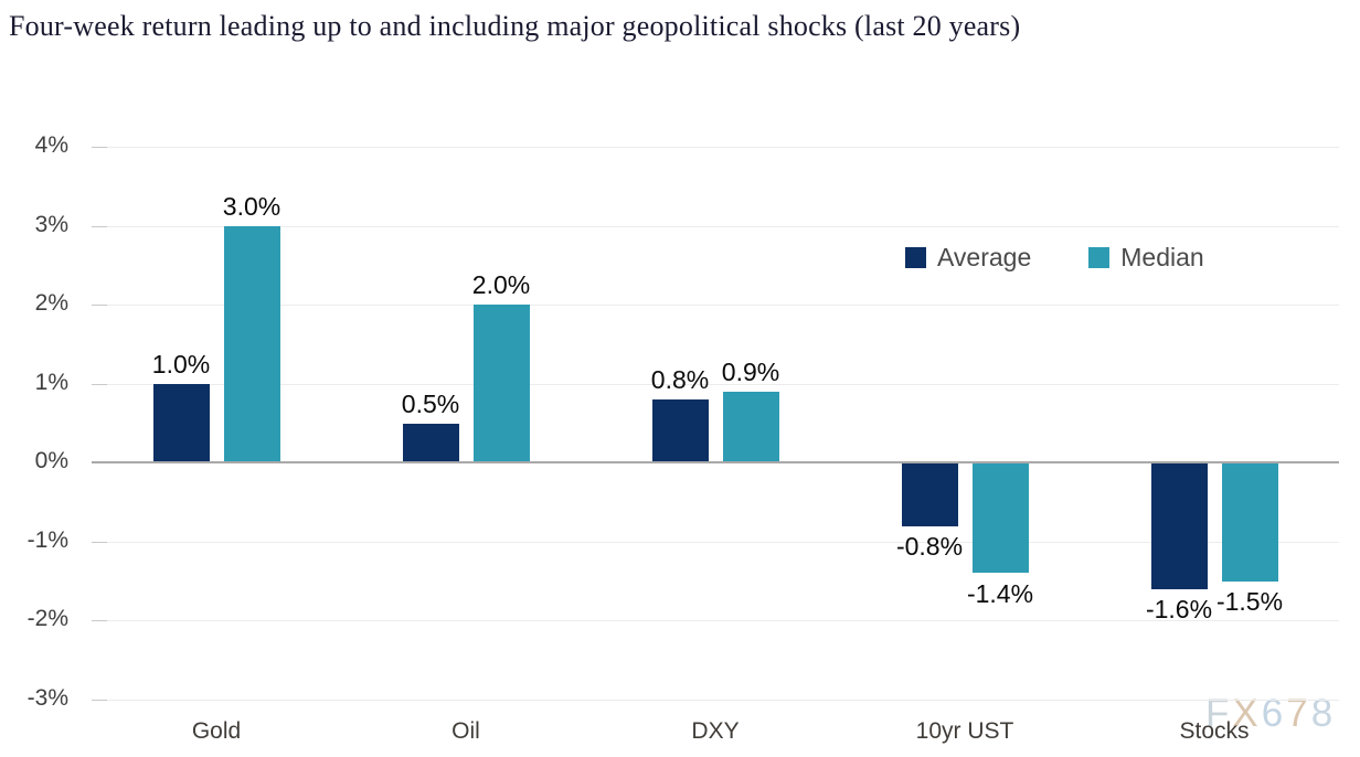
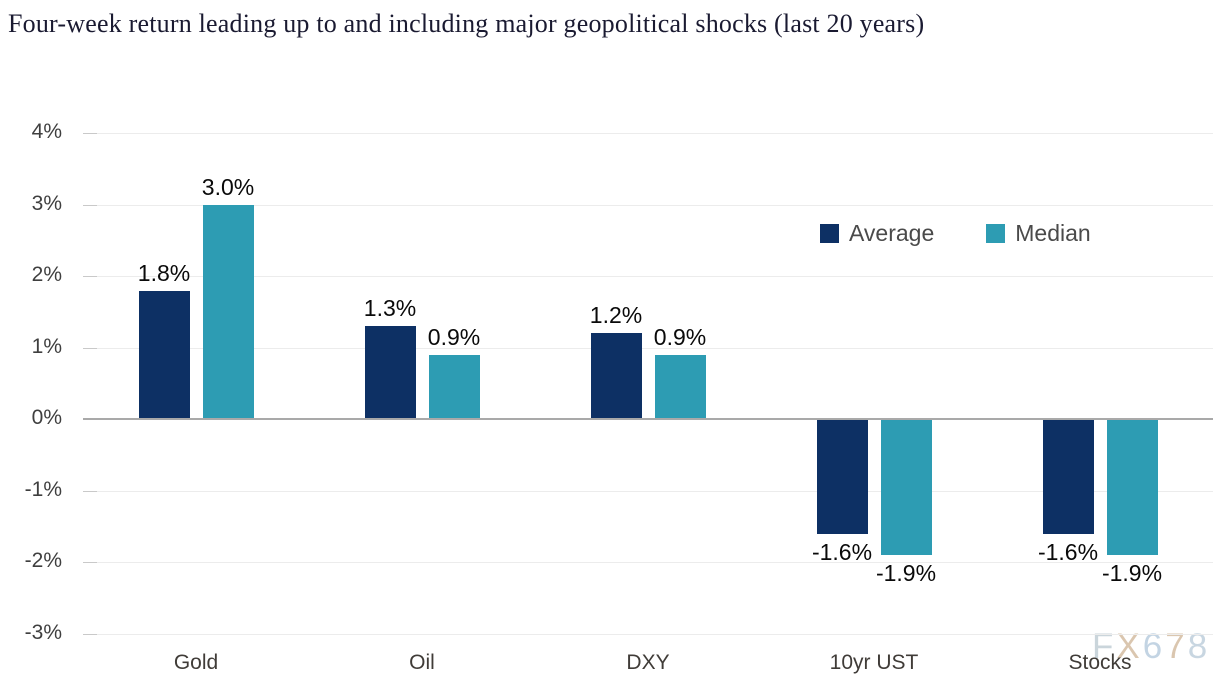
Average/Gold: 1.0% -> 1.8%
Average/Oil: 0.5% -> 1.3%
Median/Oil: 2.0% -> 0.9%
Average/DXY: 0.8% -> 1.2%
Average/10yr UST: -0.8% -> -1.6%
Median/10yr UST: -1.4% -> -1.9%
Median/Stocks: -1.5% -> -1.9%
